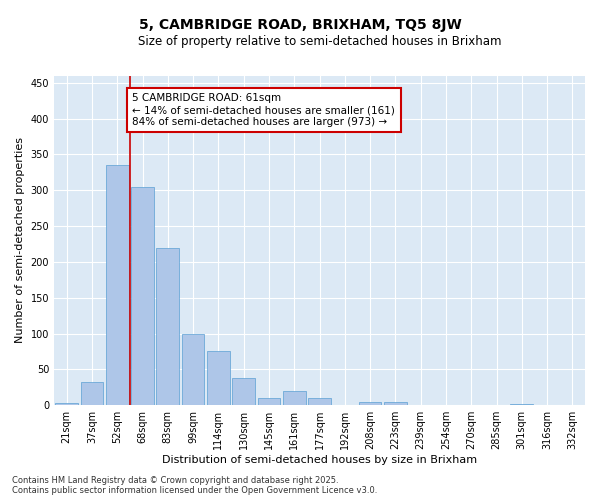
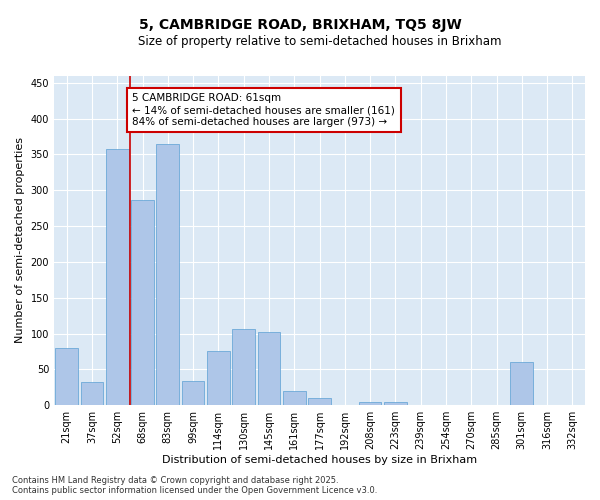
21sqm: 3 -> 80
52sqm: 335 -> 358
68sqm: 305 -> 286
83sqm: 220 -> 364
99sqm: 100 -> 34
130sqm: 38 -> 106
145sqm: 10 -> 102
301sqm: 1 -> 60
